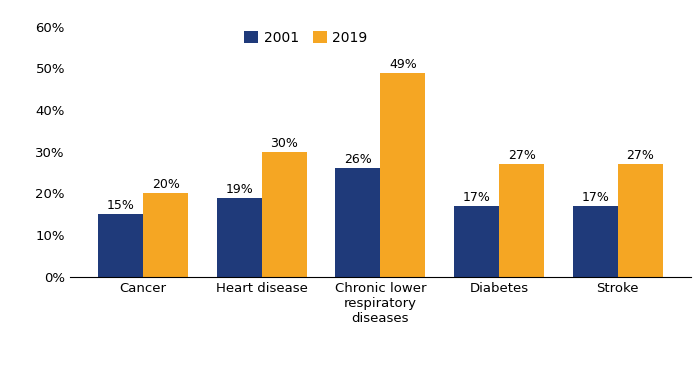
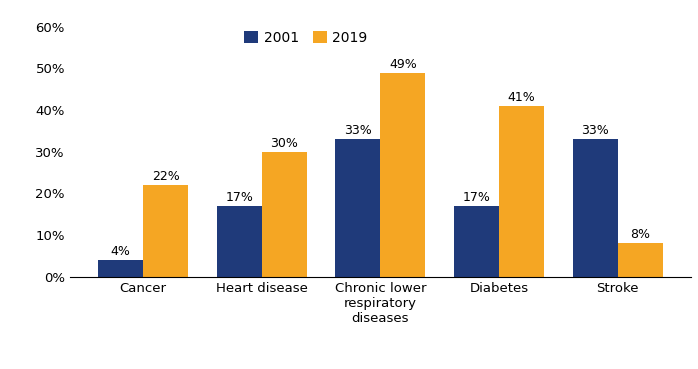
2001/Cancer: 15% -> 4%
2019/Cancer: 20% -> 22%
2001/Heart disease: 19% -> 17%
2001/Chronic lower respiratory diseases: 26% -> 33%
2019/Diabetes: 27% -> 41%
2001/Stroke: 17% -> 33%
2019/Stroke: 27% -> 8%
